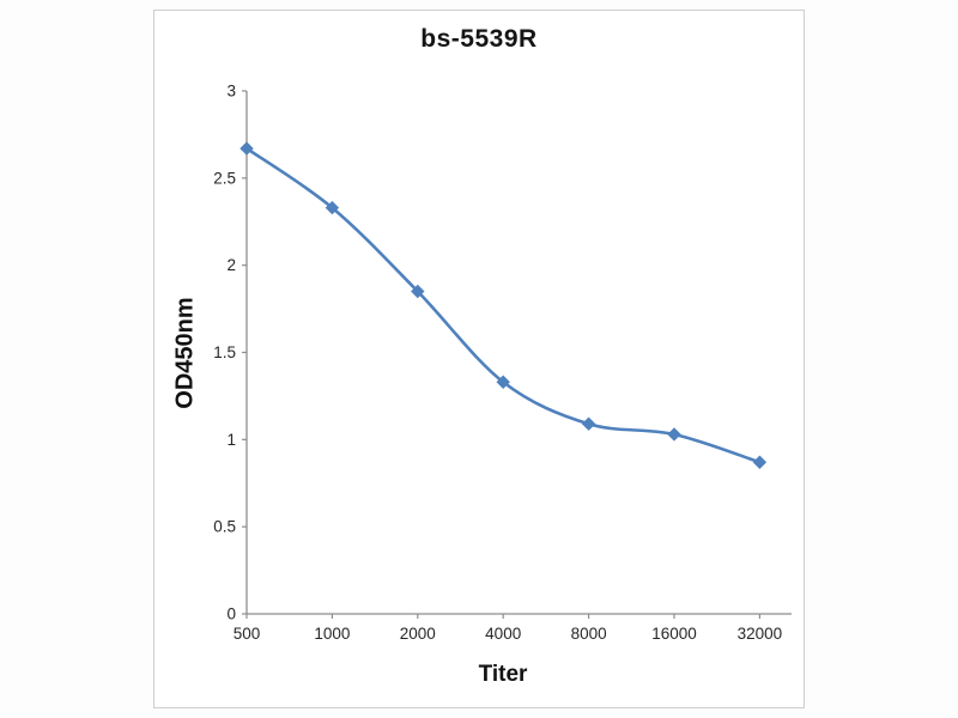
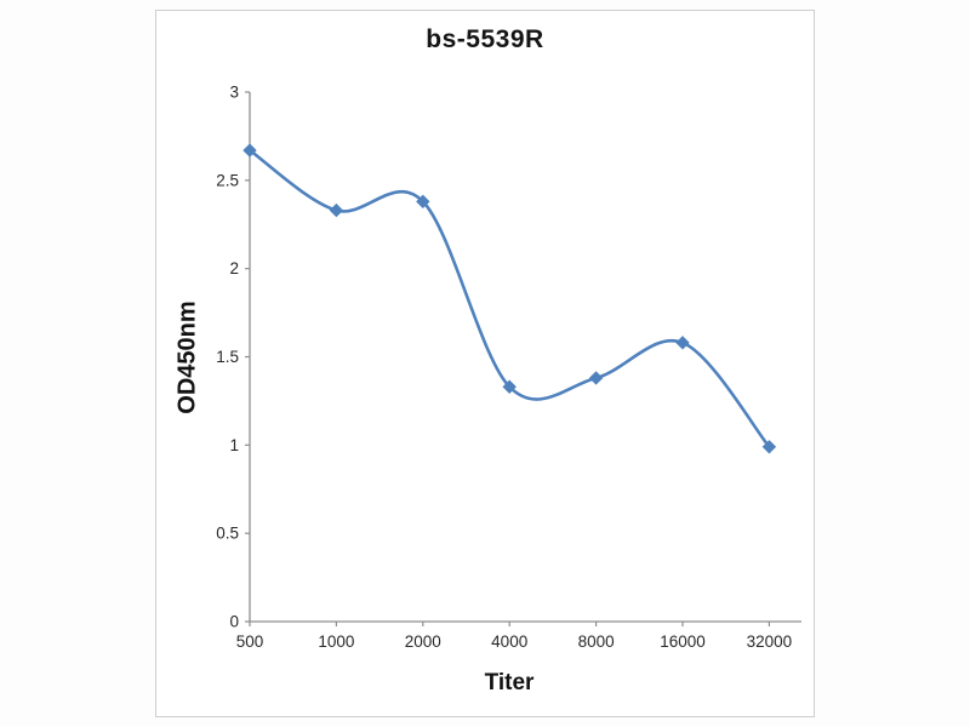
2000: 1.85 -> 2.38
8000: 1.09 -> 1.38
16000: 1.03 -> 1.58
32000: 0.87 -> 0.99
